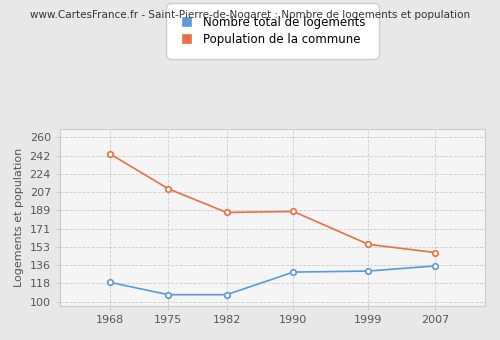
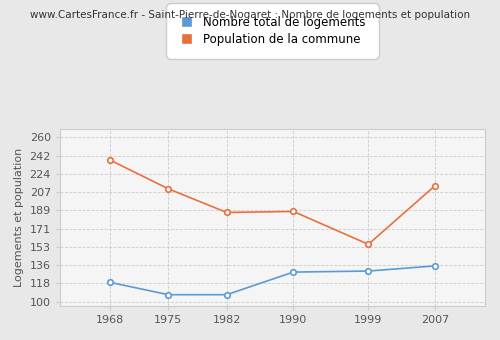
Population de la commune/1968: 244 -> 238
Population de la commune/2007: 148 -> 213
